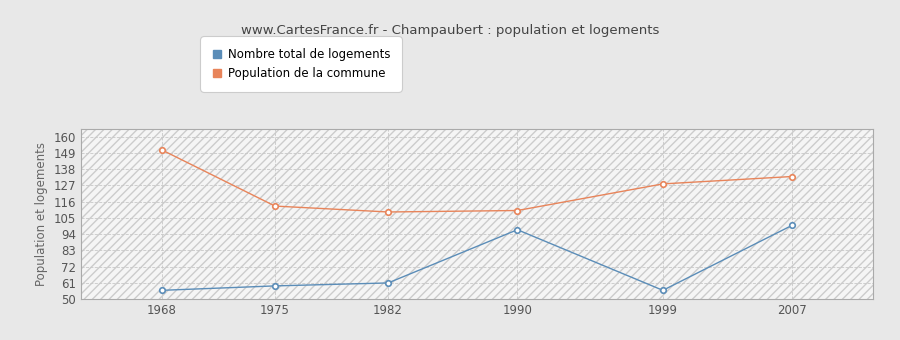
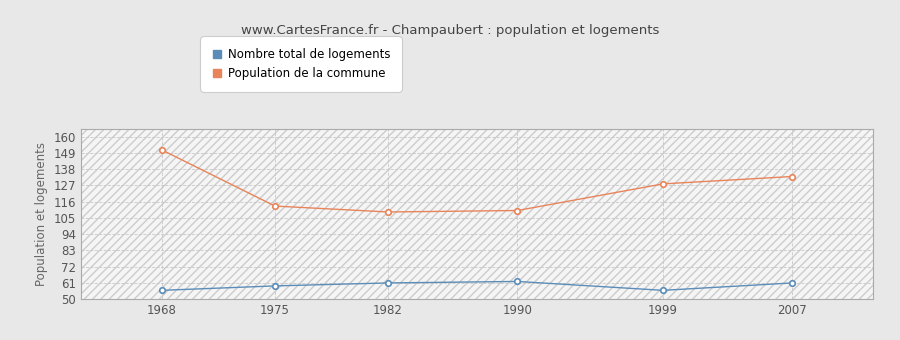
Nombre total de logements/1990: 97 -> 62
Nombre total de logements/2007: 100 -> 61
